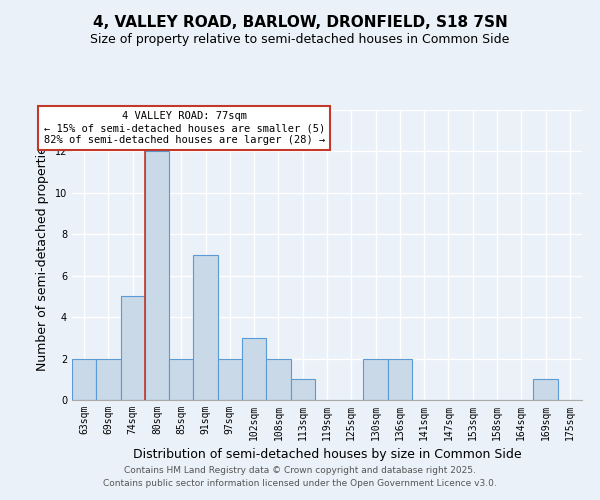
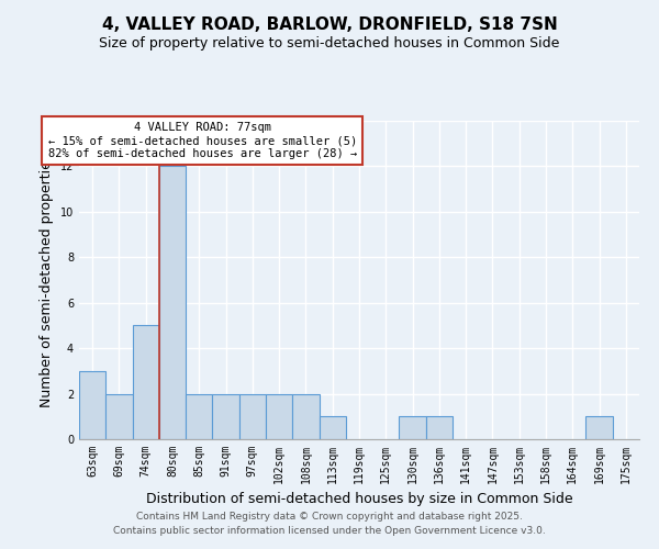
63sqm: 2 -> 3
91sqm: 7 -> 2
102sqm: 3 -> 2
130sqm: 2 -> 1
136sqm: 2 -> 1
